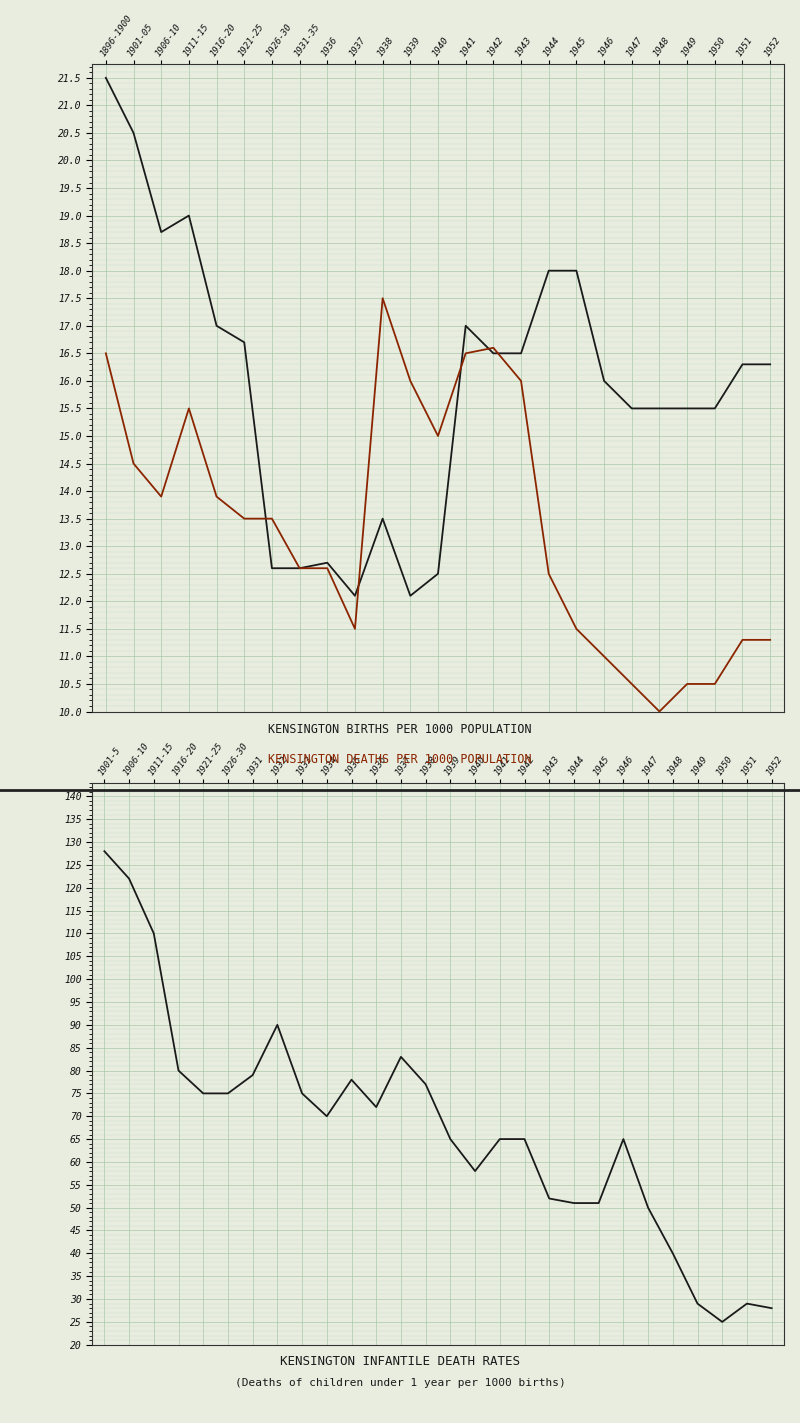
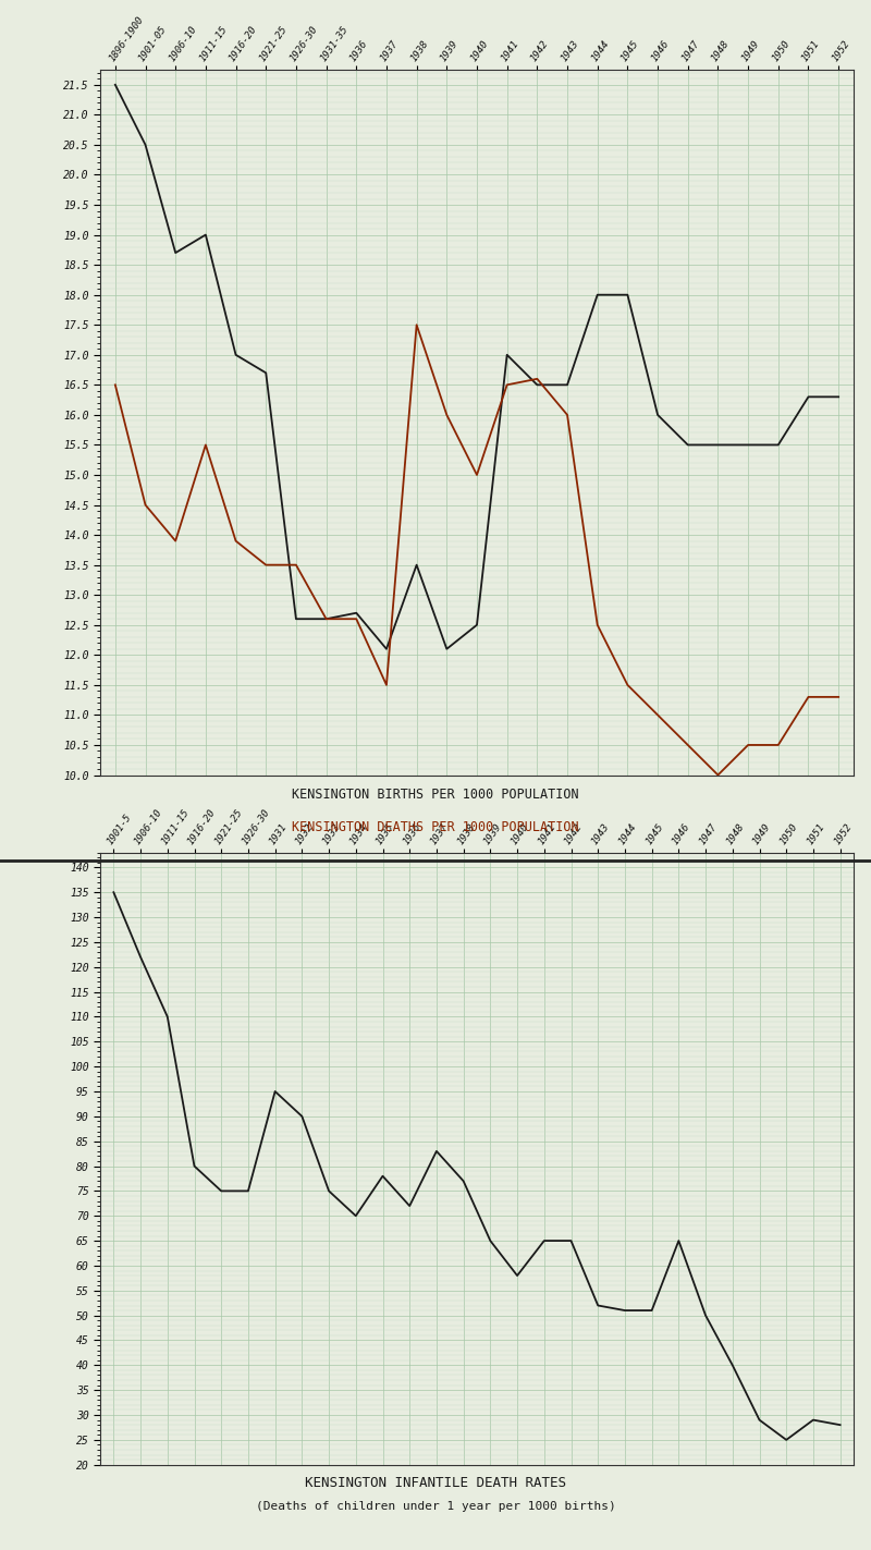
1901-5: 128 -> 135
1931: 79 -> 95
